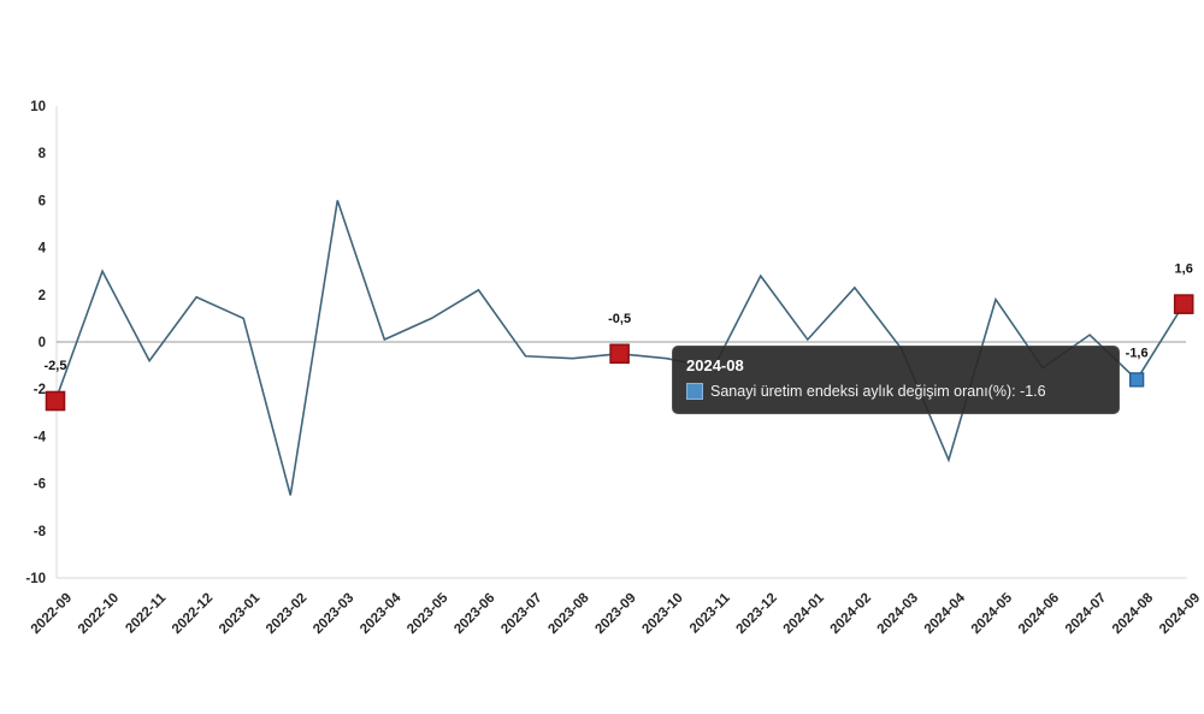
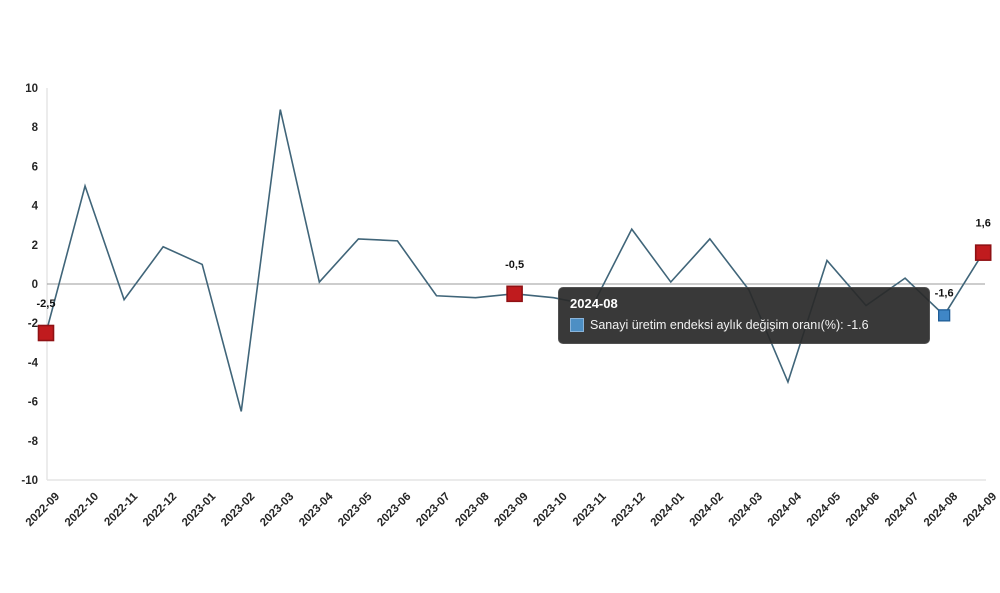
2022-10: 3.0 -> 5.0
2023-03: 6.0 -> 8.9
2023-05: 1.0 -> 2.3
2024-05: 1.8 -> 1.2
